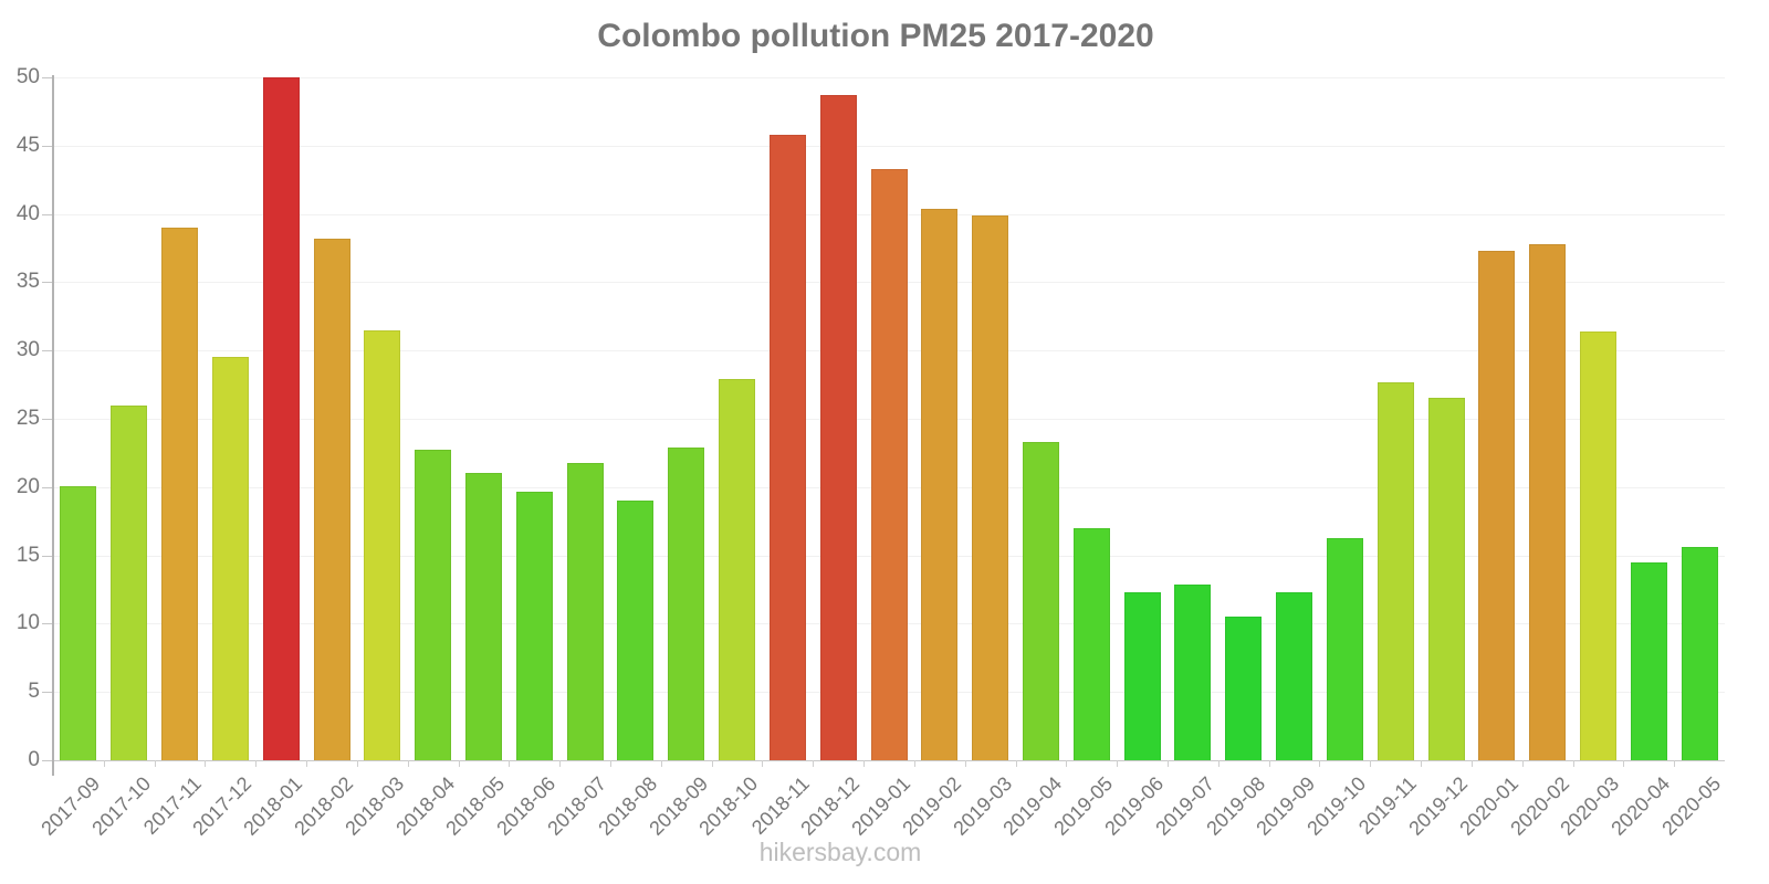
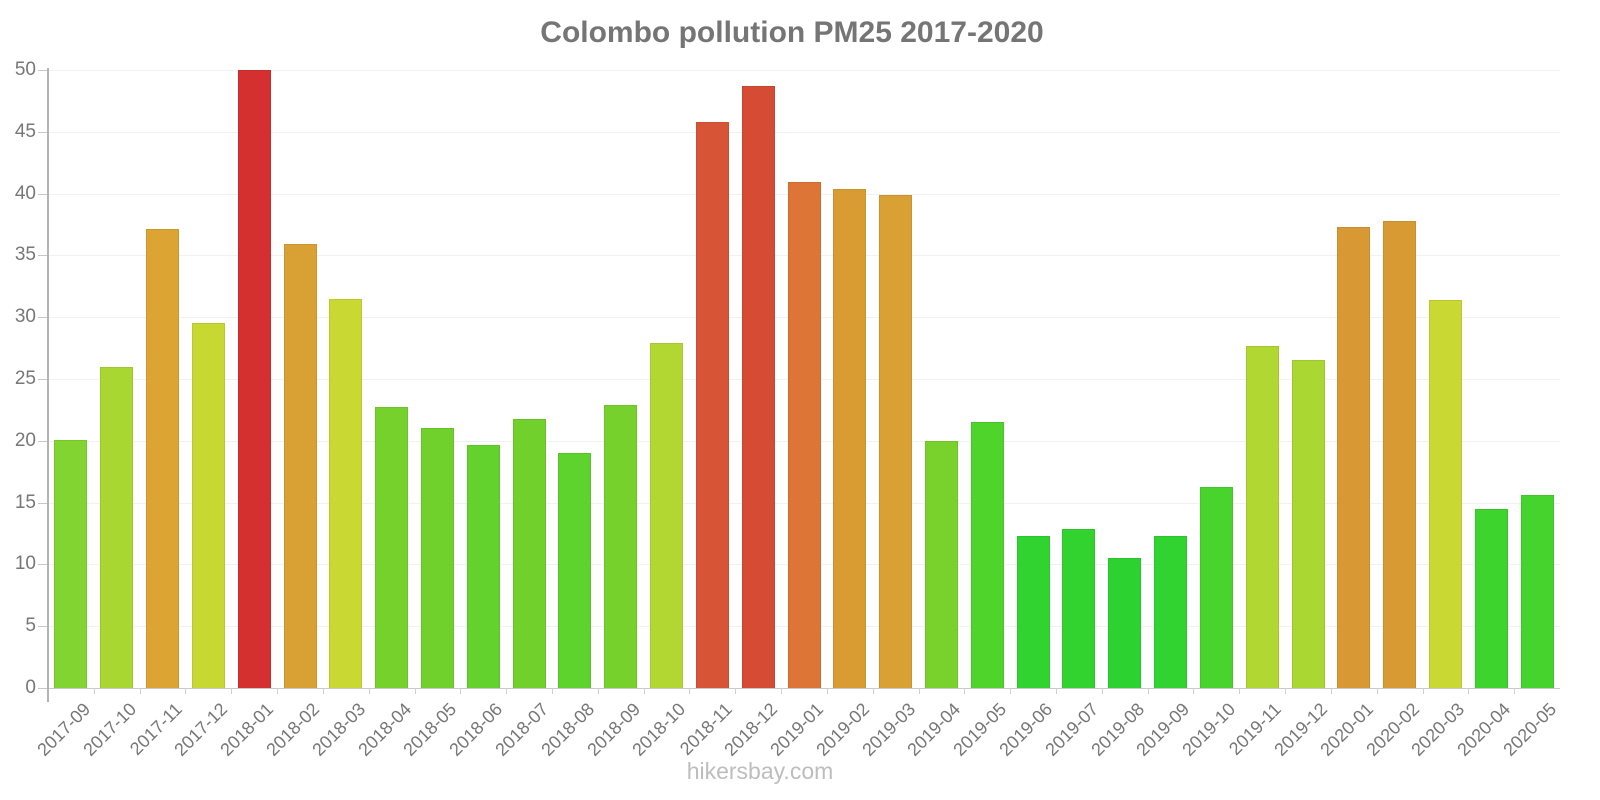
2017-11: 39.0 -> 37.1
2018-02: 38.2 -> 35.9
2019-01: 43.3 -> 40.9
2019-04: 23.3 -> 20.0
2019-05: 17.0 -> 21.5
